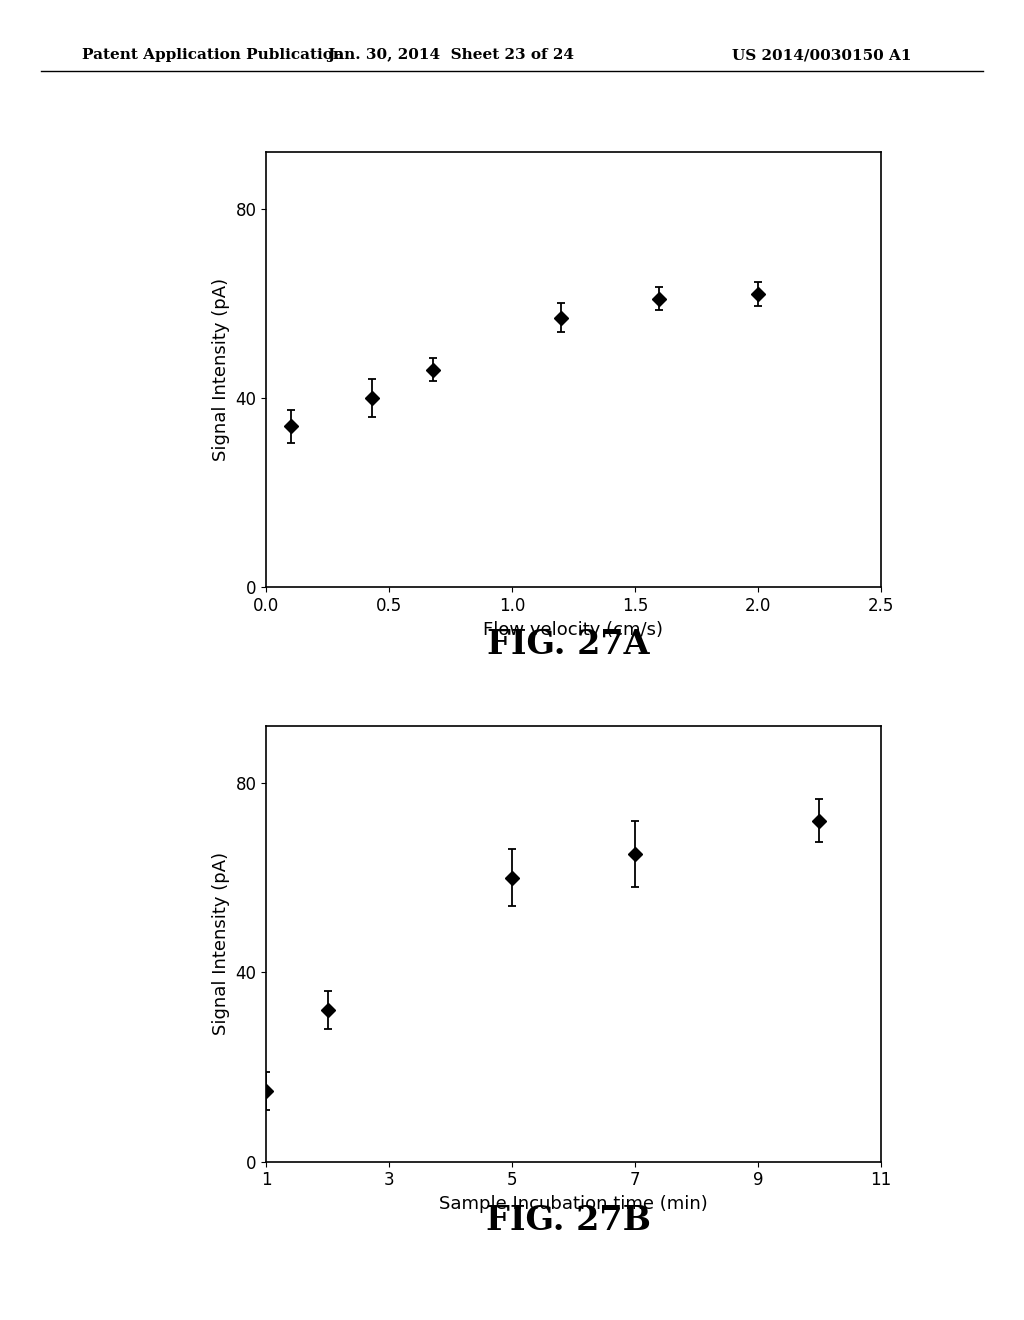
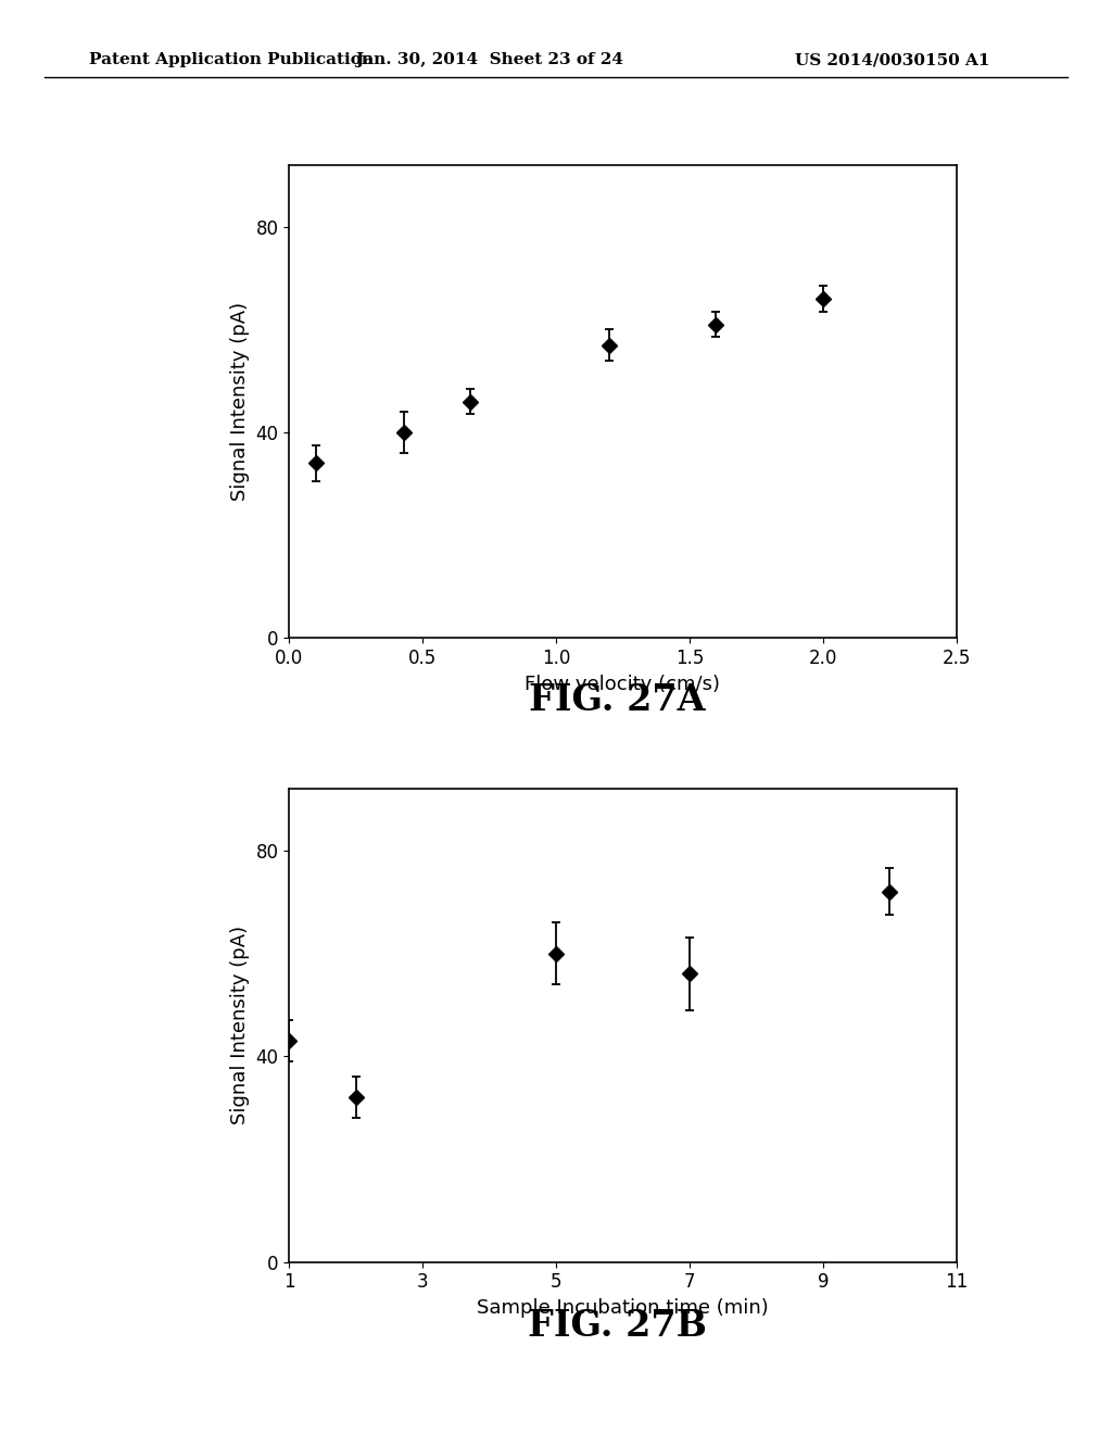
2.0: 62 -> 66
1: 15 -> 43
7: 65 -> 56
